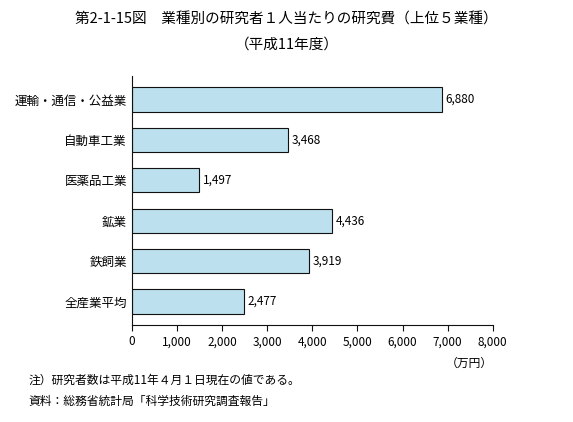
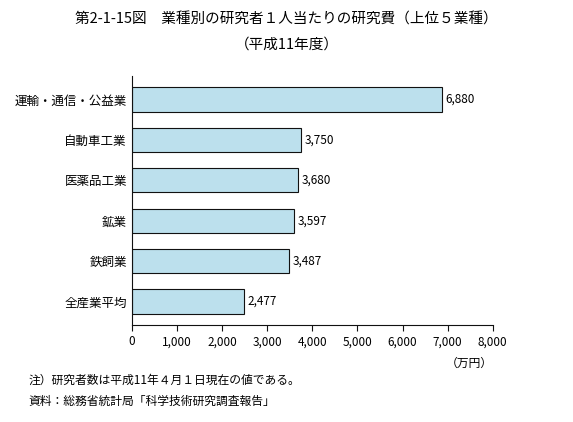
自動車工業: 3,468 -> 3,750
医薬品工業: 1,497 -> 3,680
鉱業: 4,436 -> 3,597
鉄飼業: 3,919 -> 3,487
